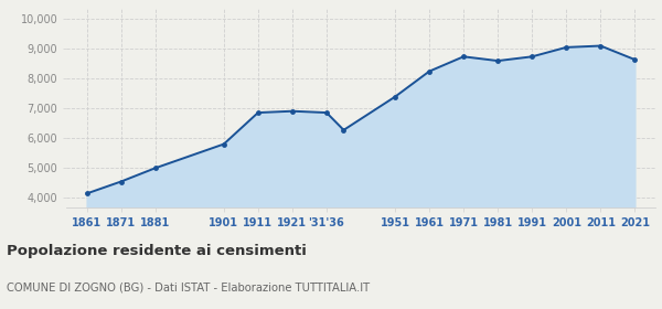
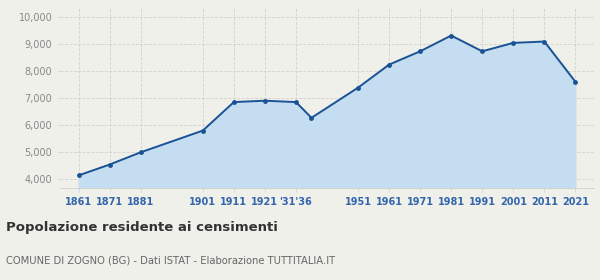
1981: 8,580 -> 9,300
2021: 8,620 -> 7,600
